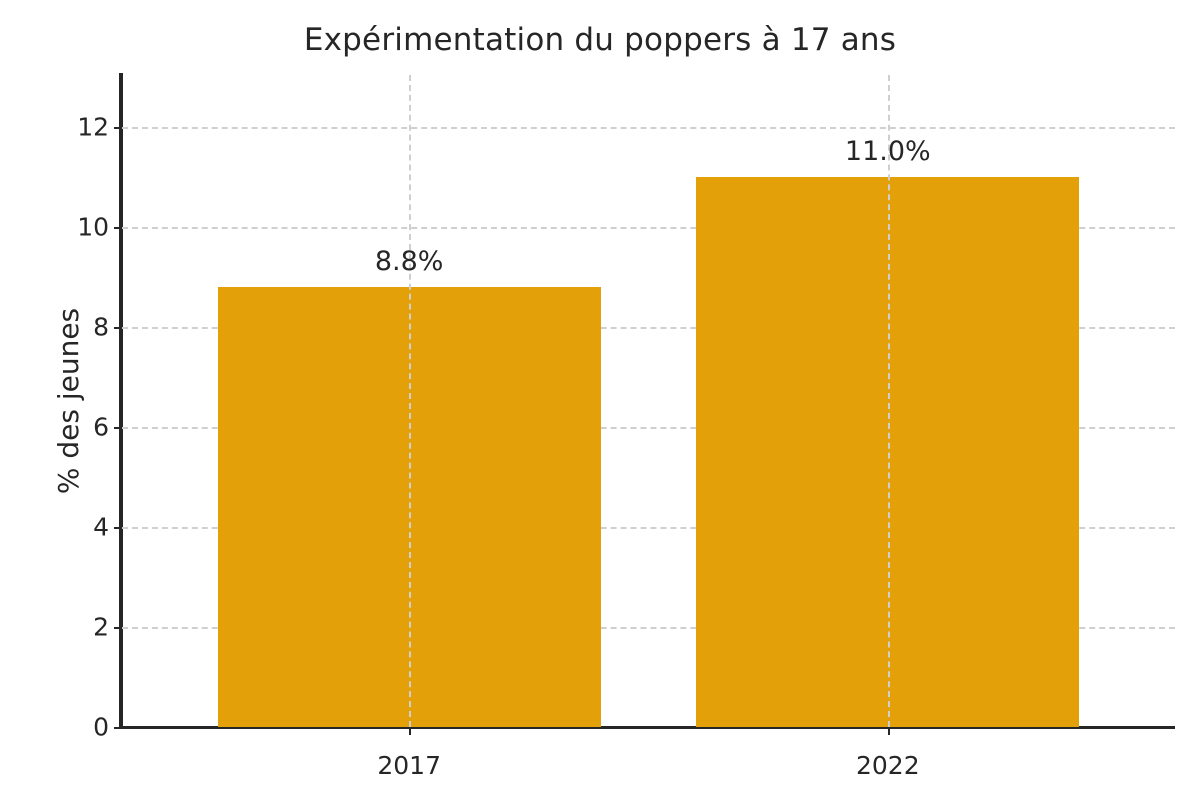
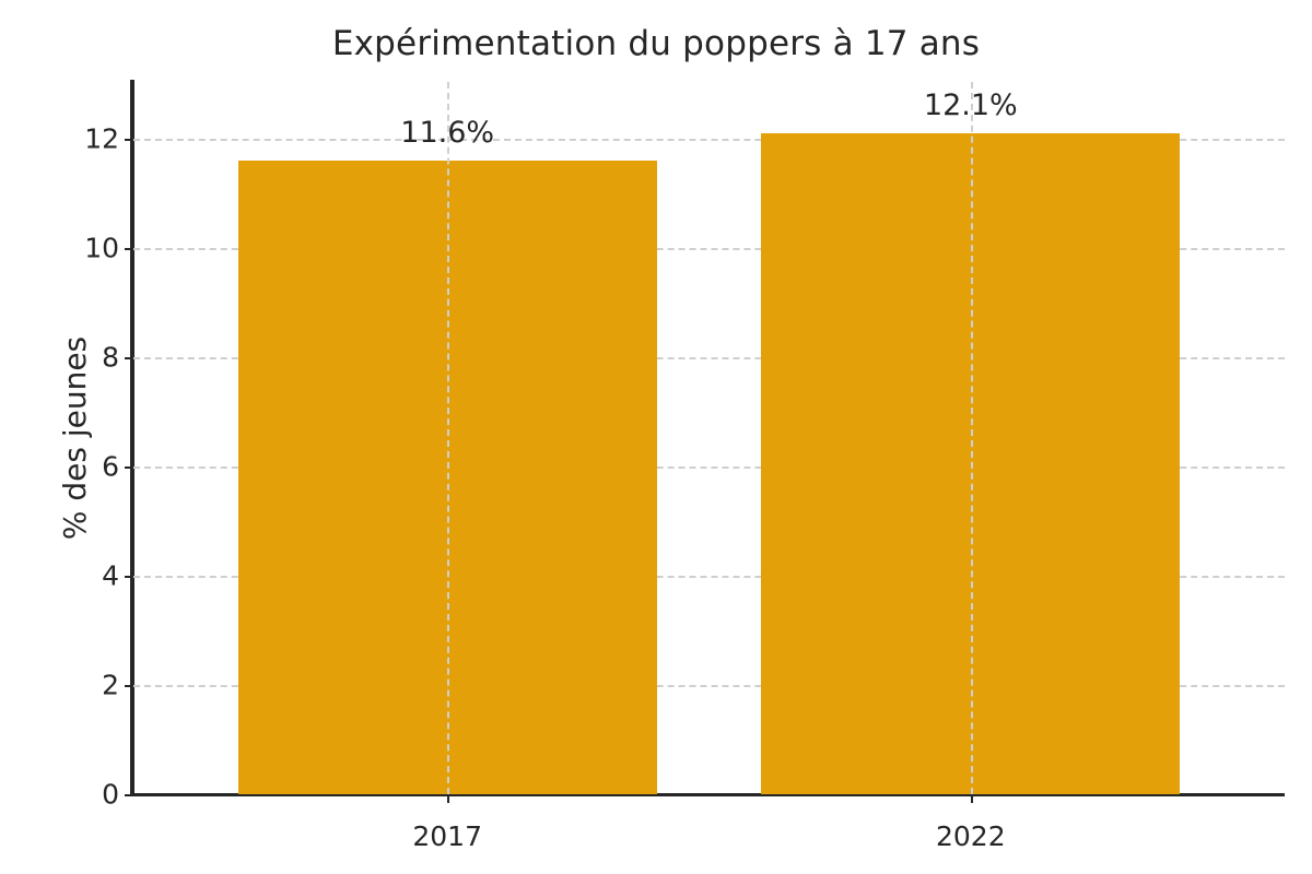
2017: 8.8% -> 11.6%
2022: 11.0% -> 12.1%
